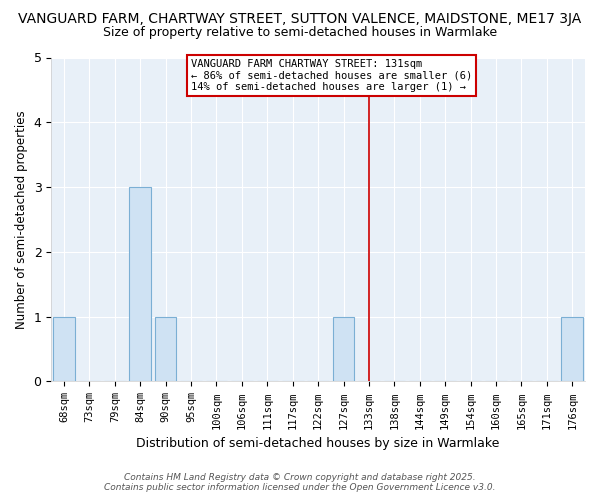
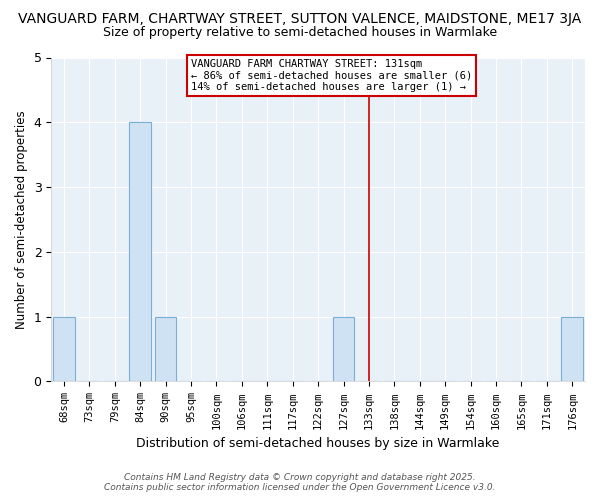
84sqm: 3 -> 4
